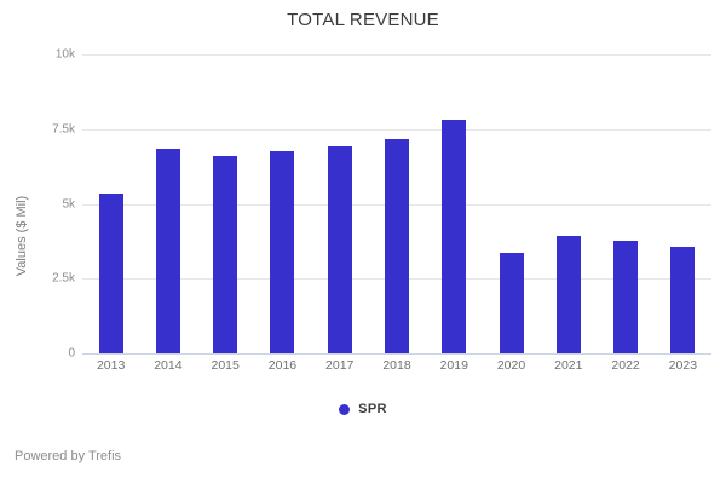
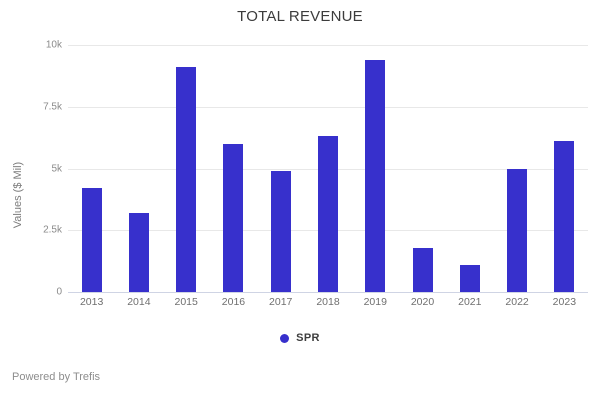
2013: 5.4k -> 4.2k
2014: 6.8k -> 3.2k
2015: 6.6k -> 9.1k
2016: 6.8k -> 6.0k
2017: 6.9k -> 4.9k
2018: 7.2k -> 6.3k
2019: 7.8k -> 9.4k
2020: 3.4k -> 1.8k
2021: 3.9k -> 1.1k
2022: 3.8k -> 5.0k
2023: 3.6k -> 6.1k
